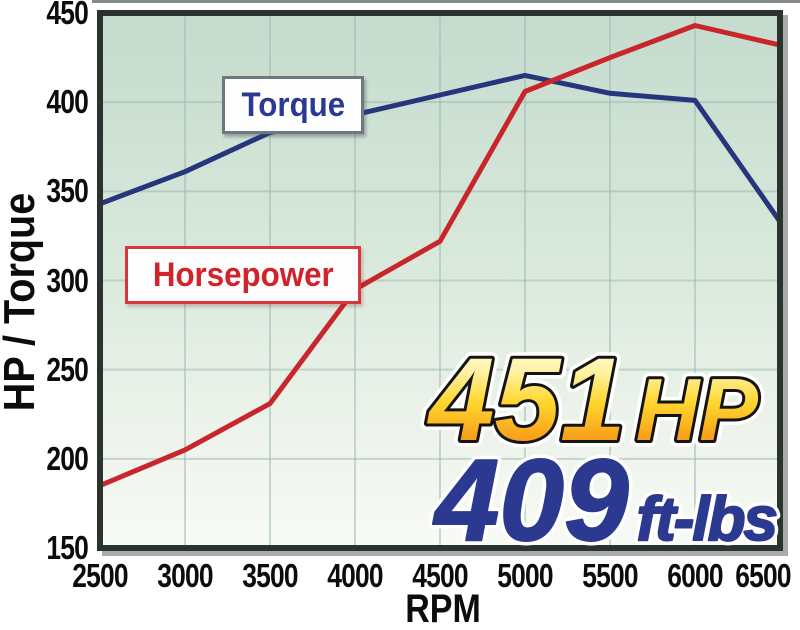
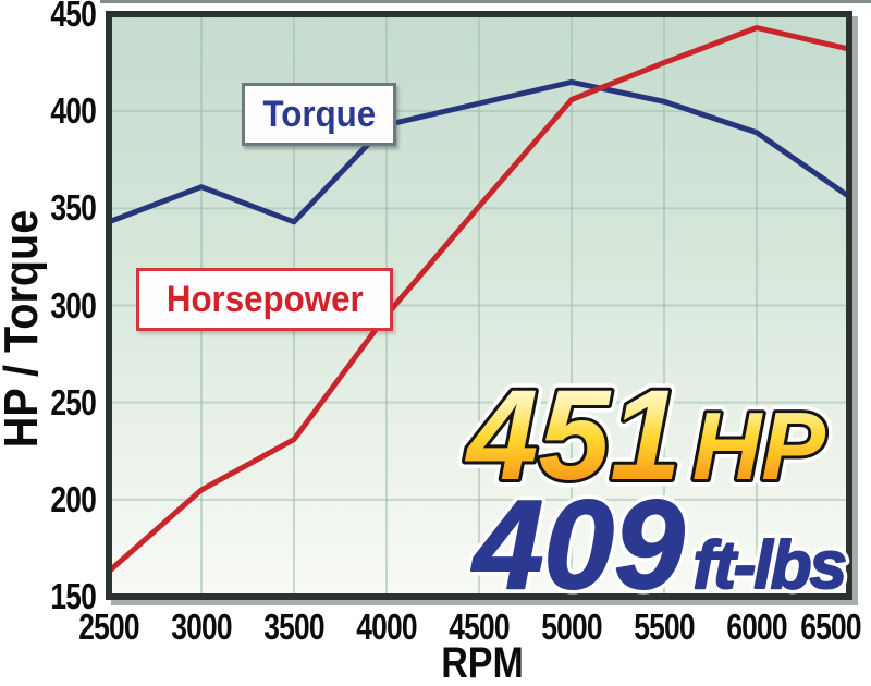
Horsepower/2500: 185 -> 163
Torque/3500: 383 -> 343
Horsepower/4500: 322 -> 351
Torque/6000: 401 -> 389
Torque/6500: 333 -> 356
